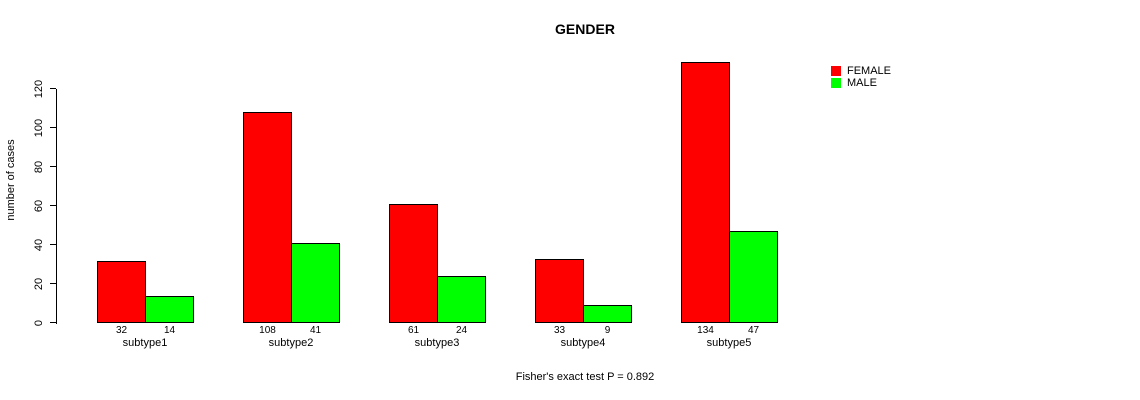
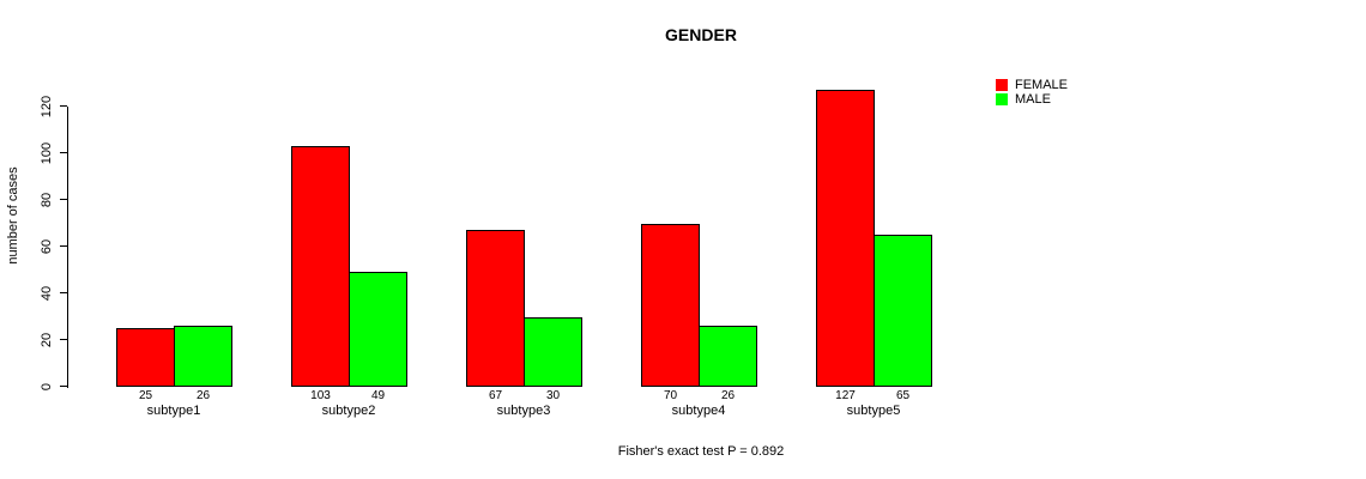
FEMALE/subtype1: 32 -> 25
MALE/subtype1: 14 -> 26
FEMALE/subtype2: 108 -> 103
MALE/subtype2: 41 -> 49
FEMALE/subtype3: 61 -> 67
MALE/subtype3: 24 -> 30
FEMALE/subtype4: 33 -> 70
MALE/subtype4: 9 -> 26
FEMALE/subtype5: 134 -> 127
MALE/subtype5: 47 -> 65
